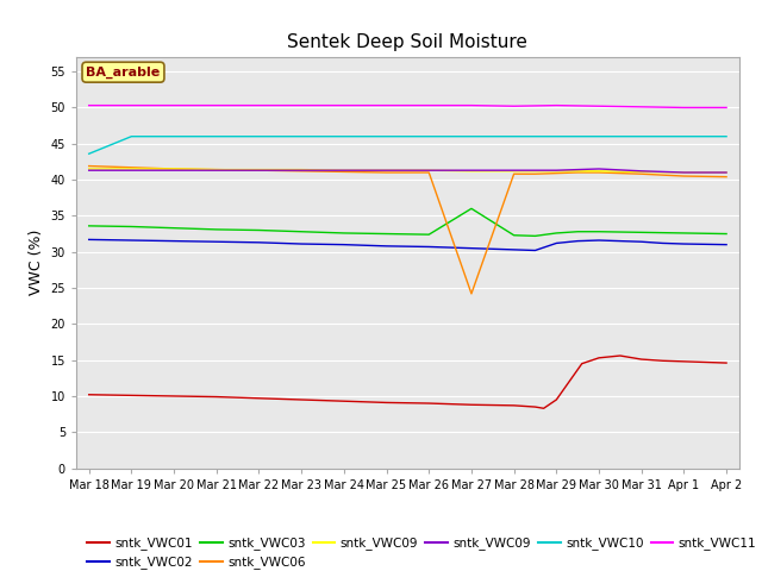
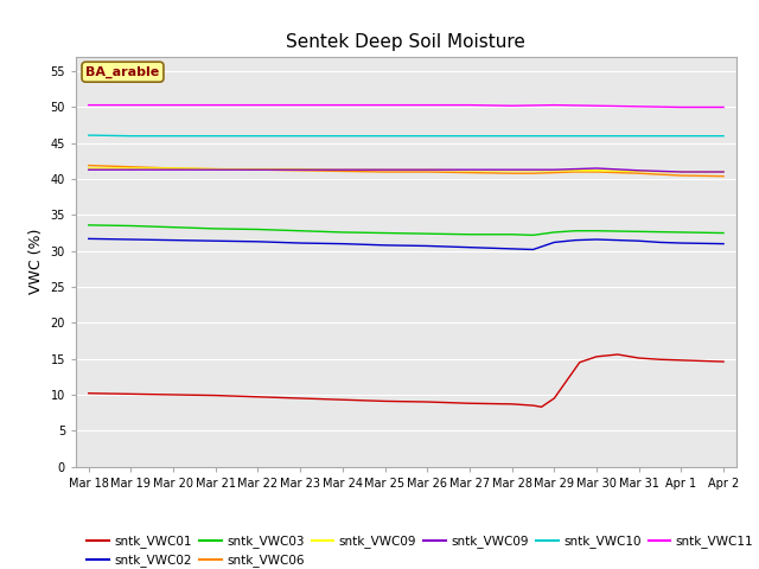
sntk_VWC10/Mar 18: 43.6 -> 46.1
sntk_VWC03/Mar 27: 36.0 -> 32.3
sntk_VWC06/Mar 27: 24.2 -> 40.9
